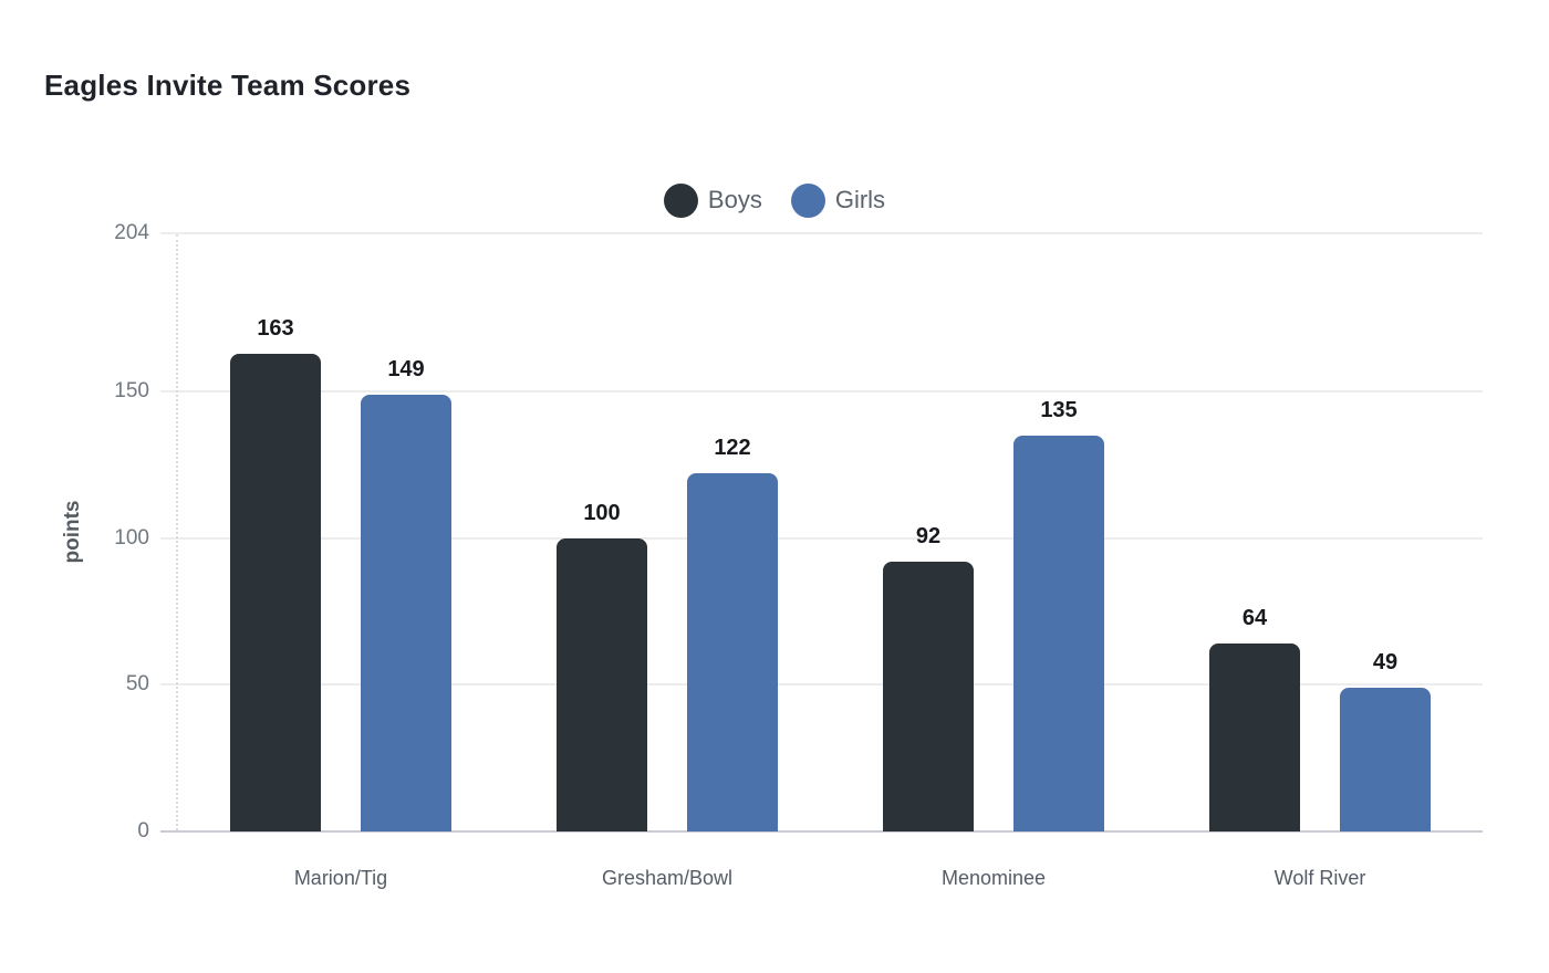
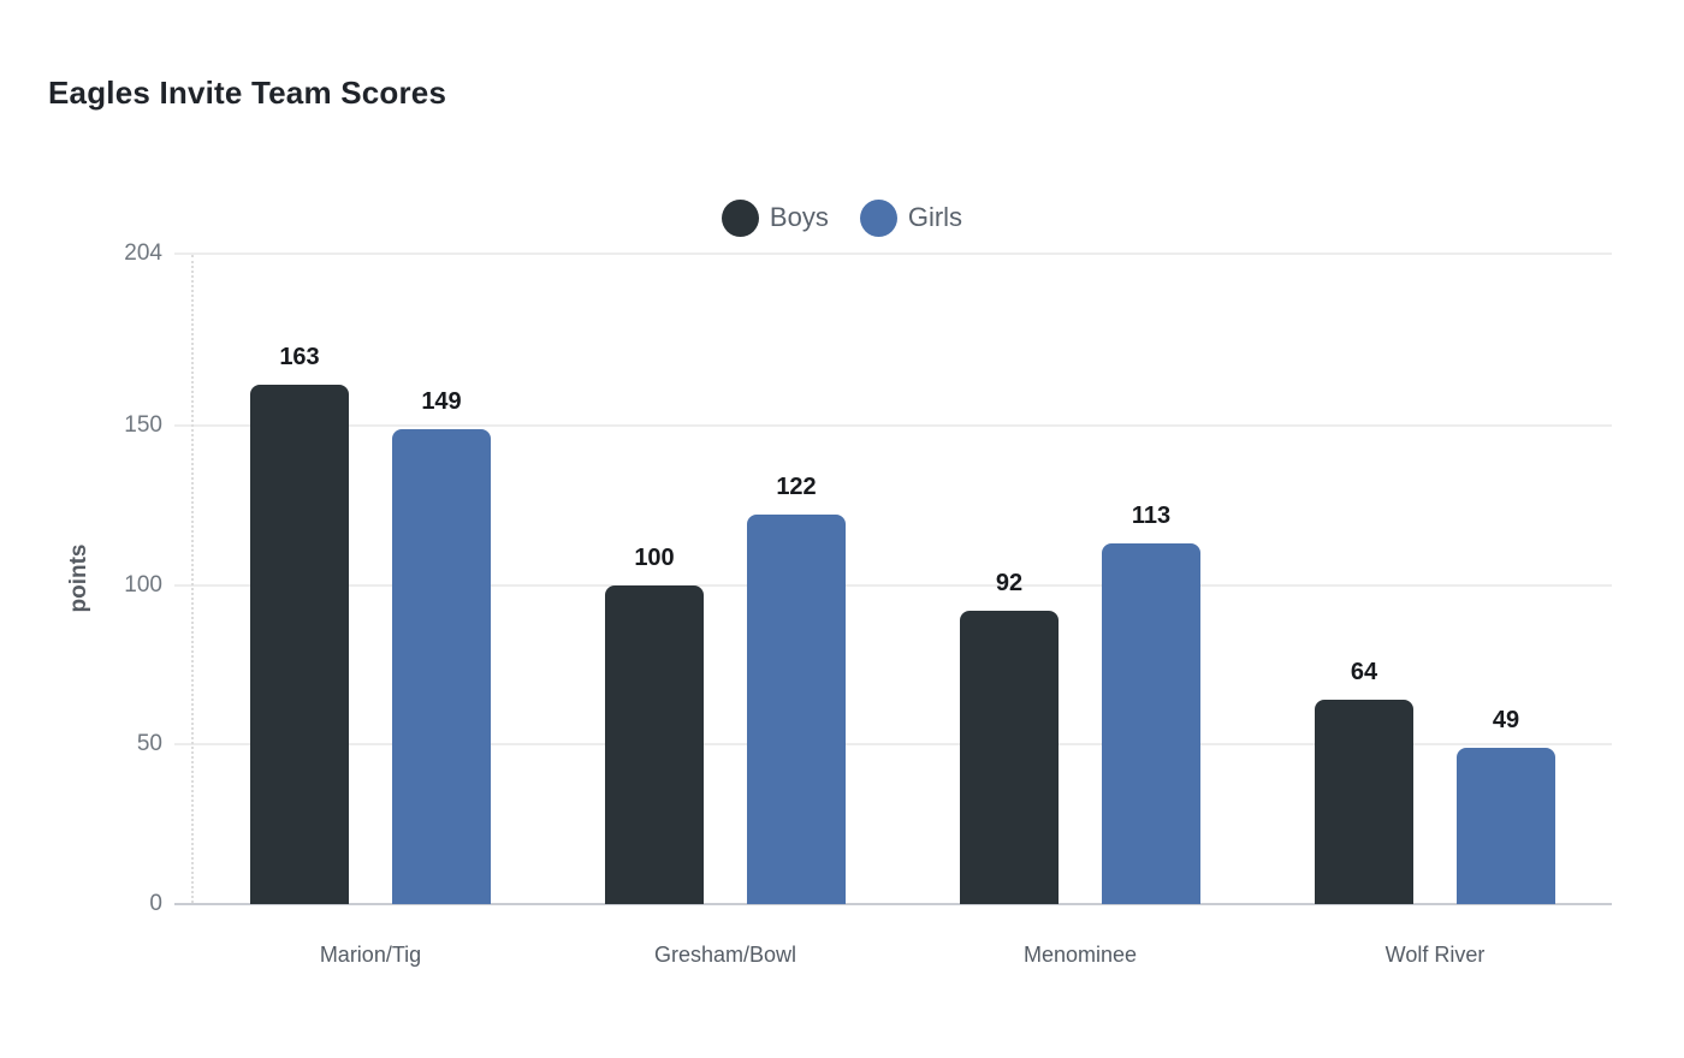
Girls/Menominee: 135 -> 113
